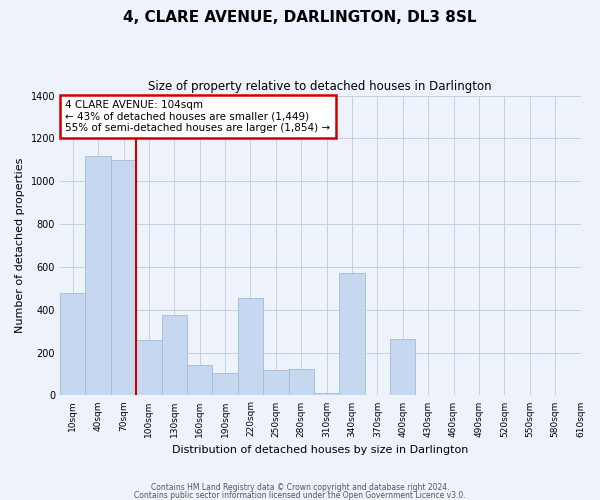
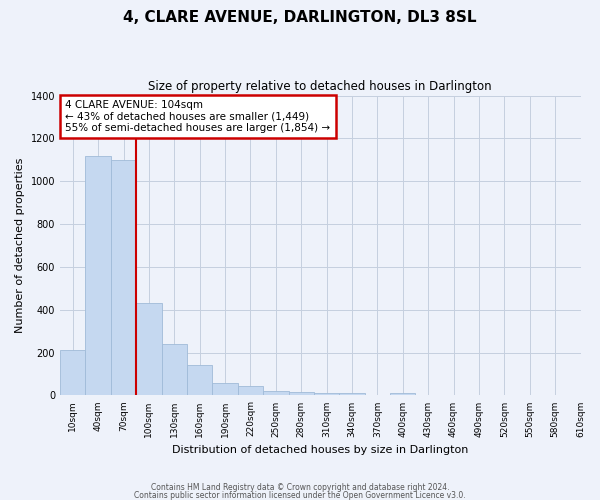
10sqm: 480 -> 210
100sqm: 260 -> 430
130sqm: 375 -> 240
190sqm: 105 -> 60
220sqm: 455 -> 45
250sqm: 120 -> 20
280sqm: 125 -> 15
340sqm: 570 -> 12
400sqm: 265 -> 10
